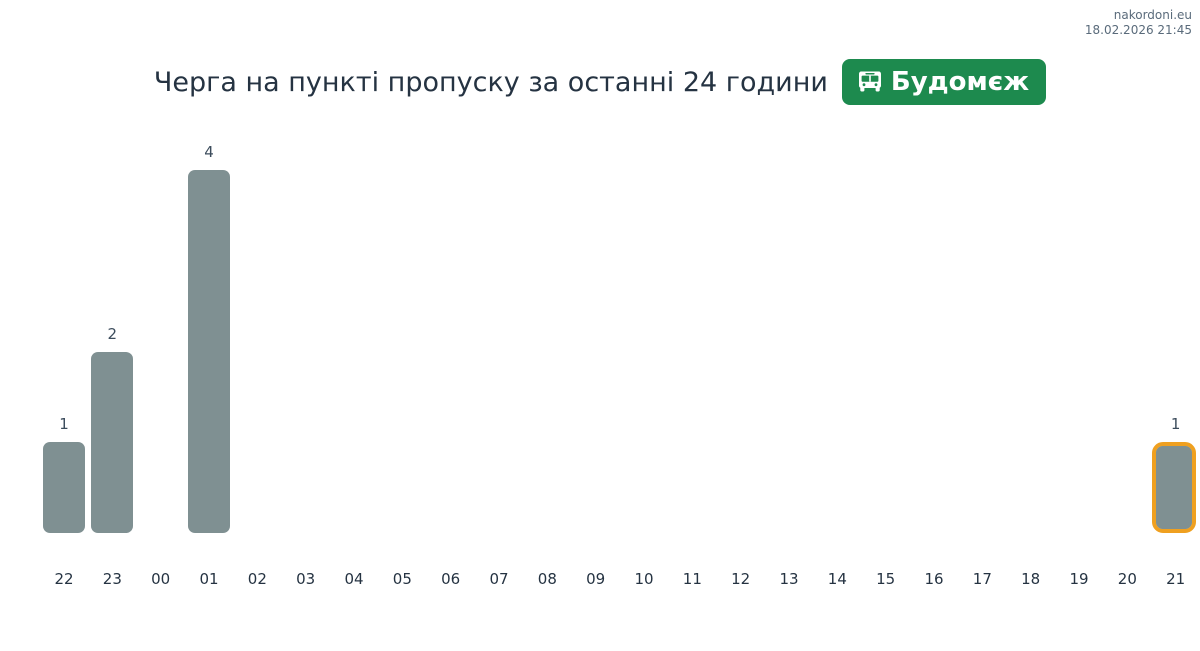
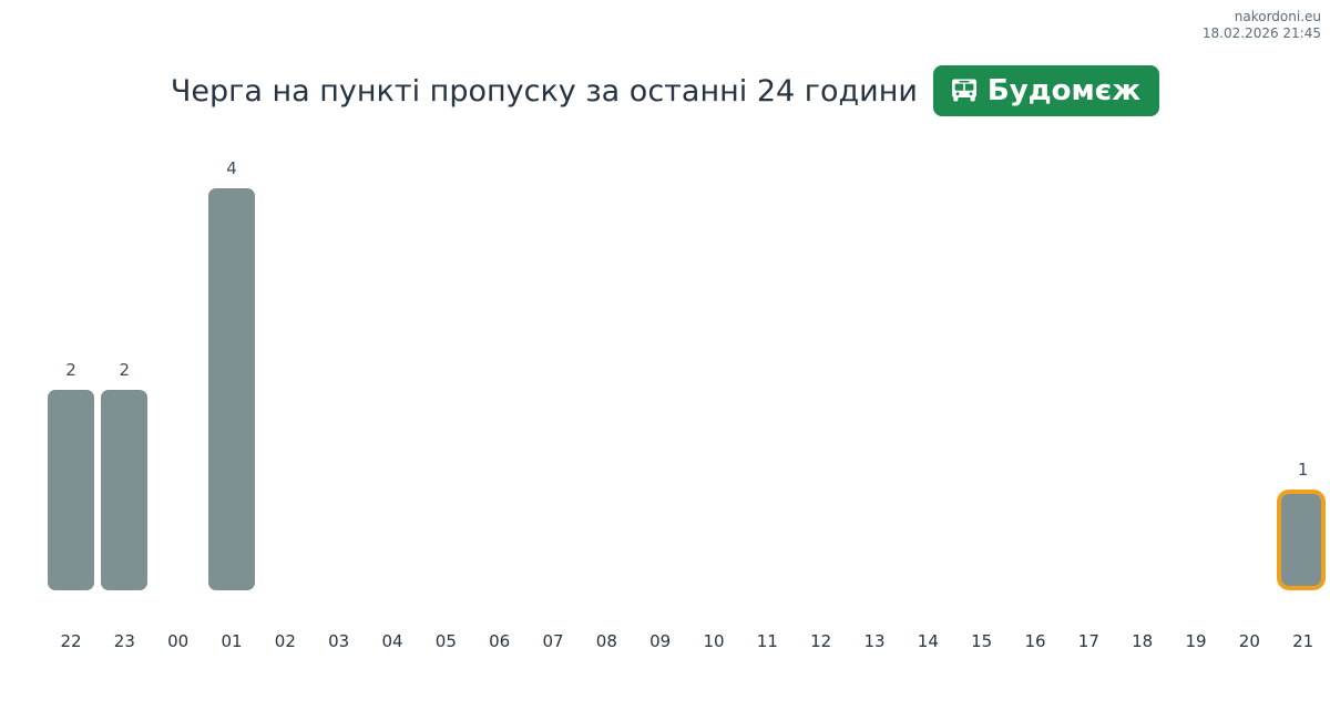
22: 1 -> 2
